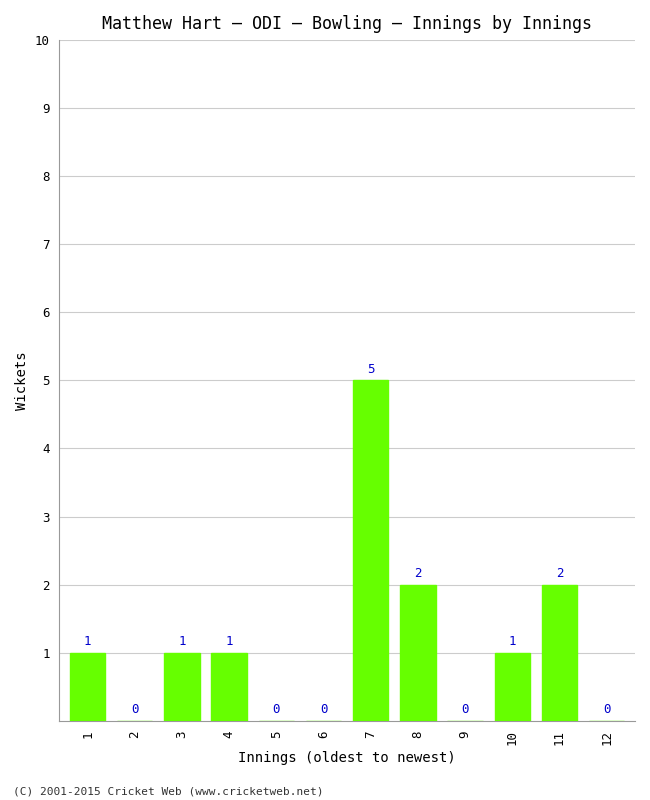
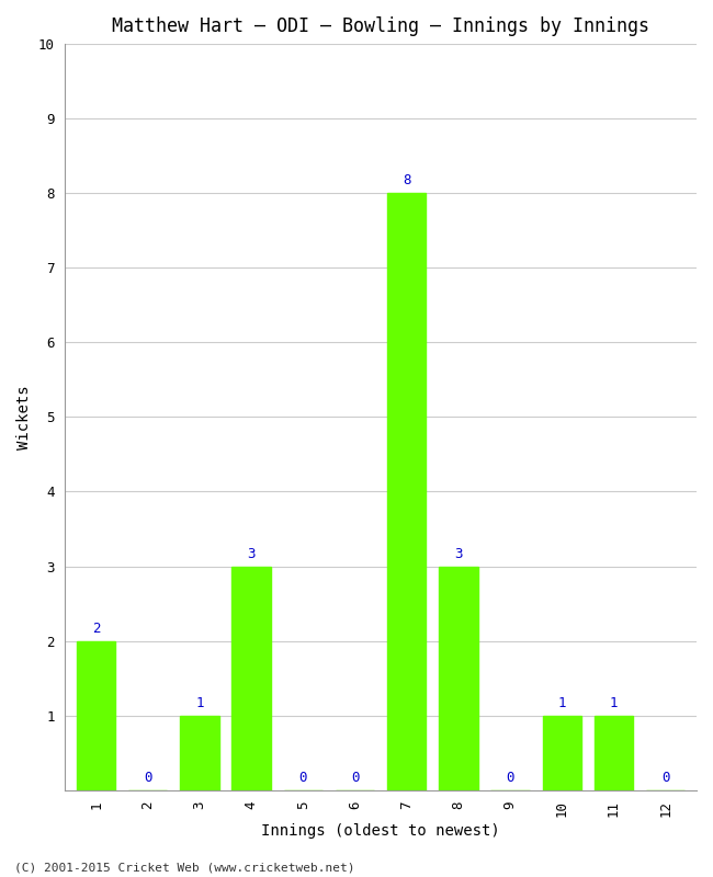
1: 1 -> 2
4: 1 -> 3
7: 5 -> 8
8: 2 -> 3
11: 2 -> 1
